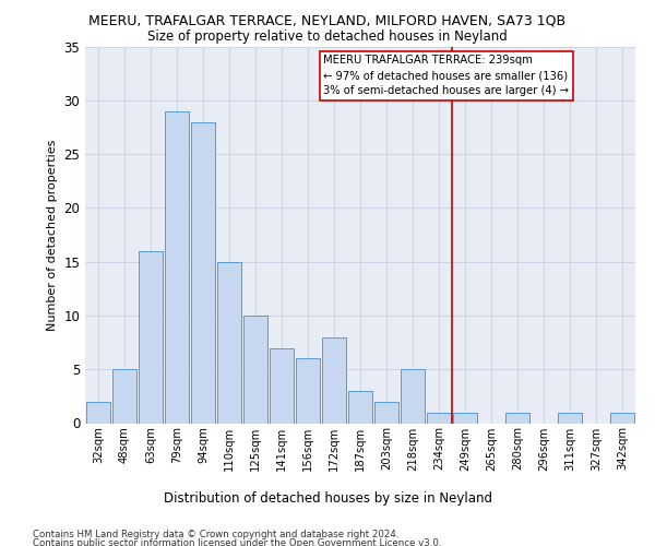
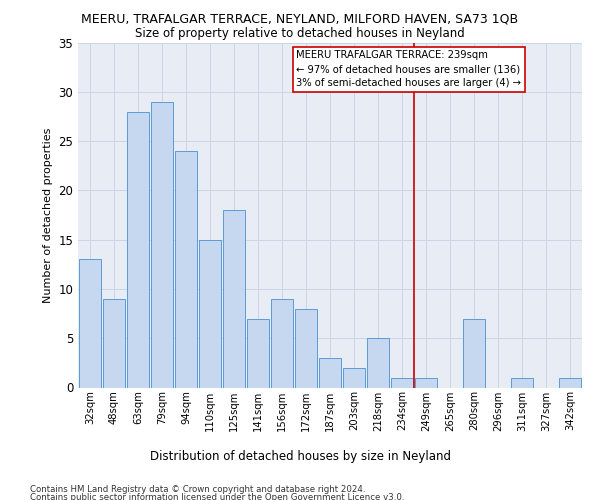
32sqm: 2 -> 13
48sqm: 5 -> 9
63sqm: 16 -> 28
94sqm: 28 -> 24
125sqm: 10 -> 18
156sqm: 6 -> 9
280sqm: 1 -> 7
